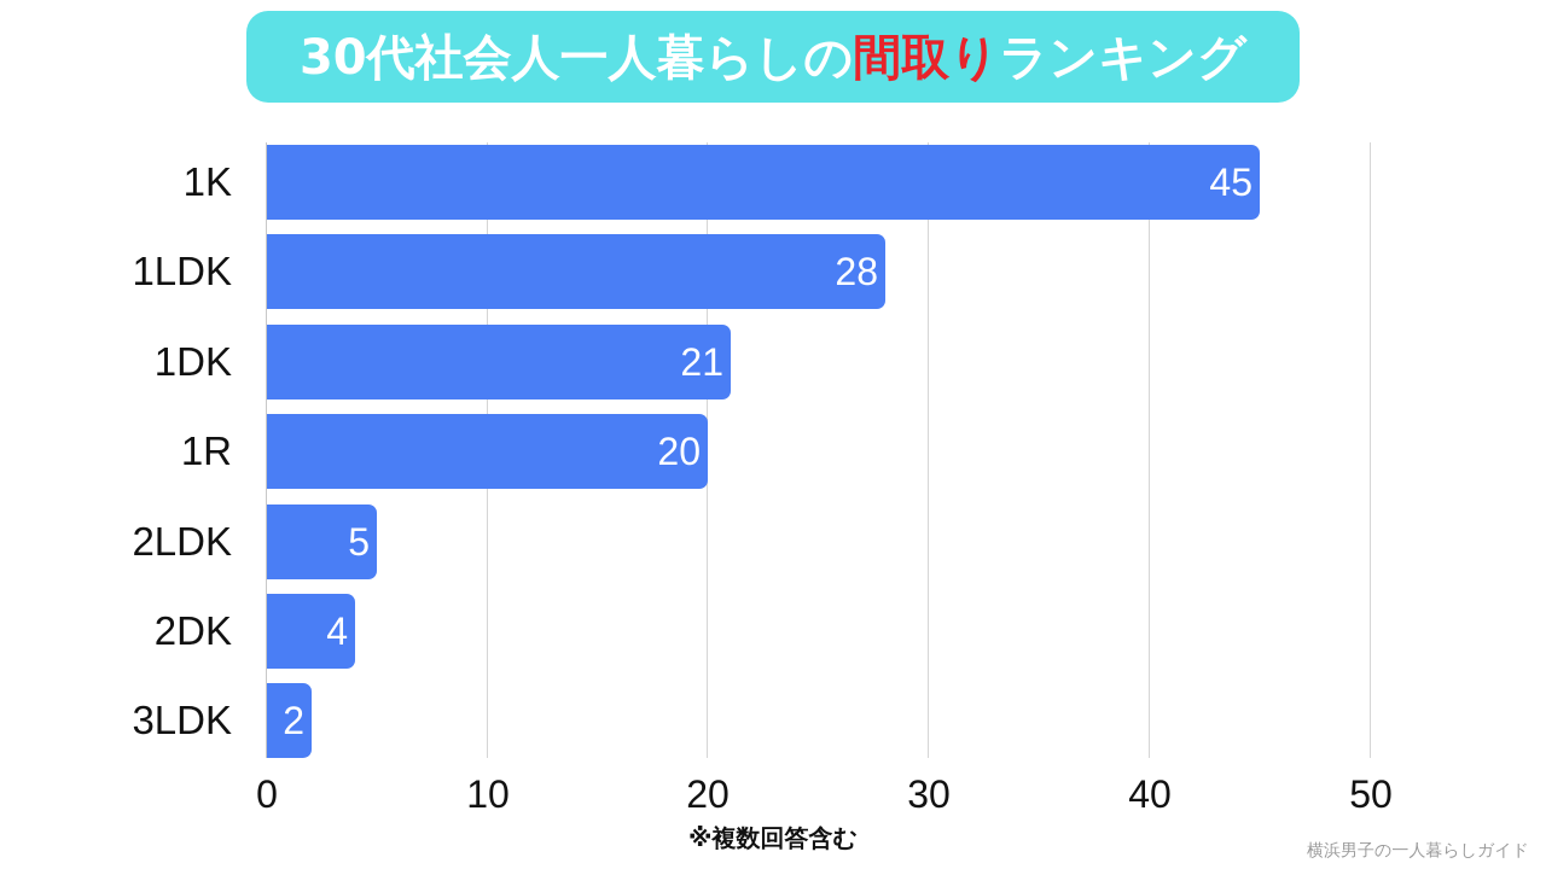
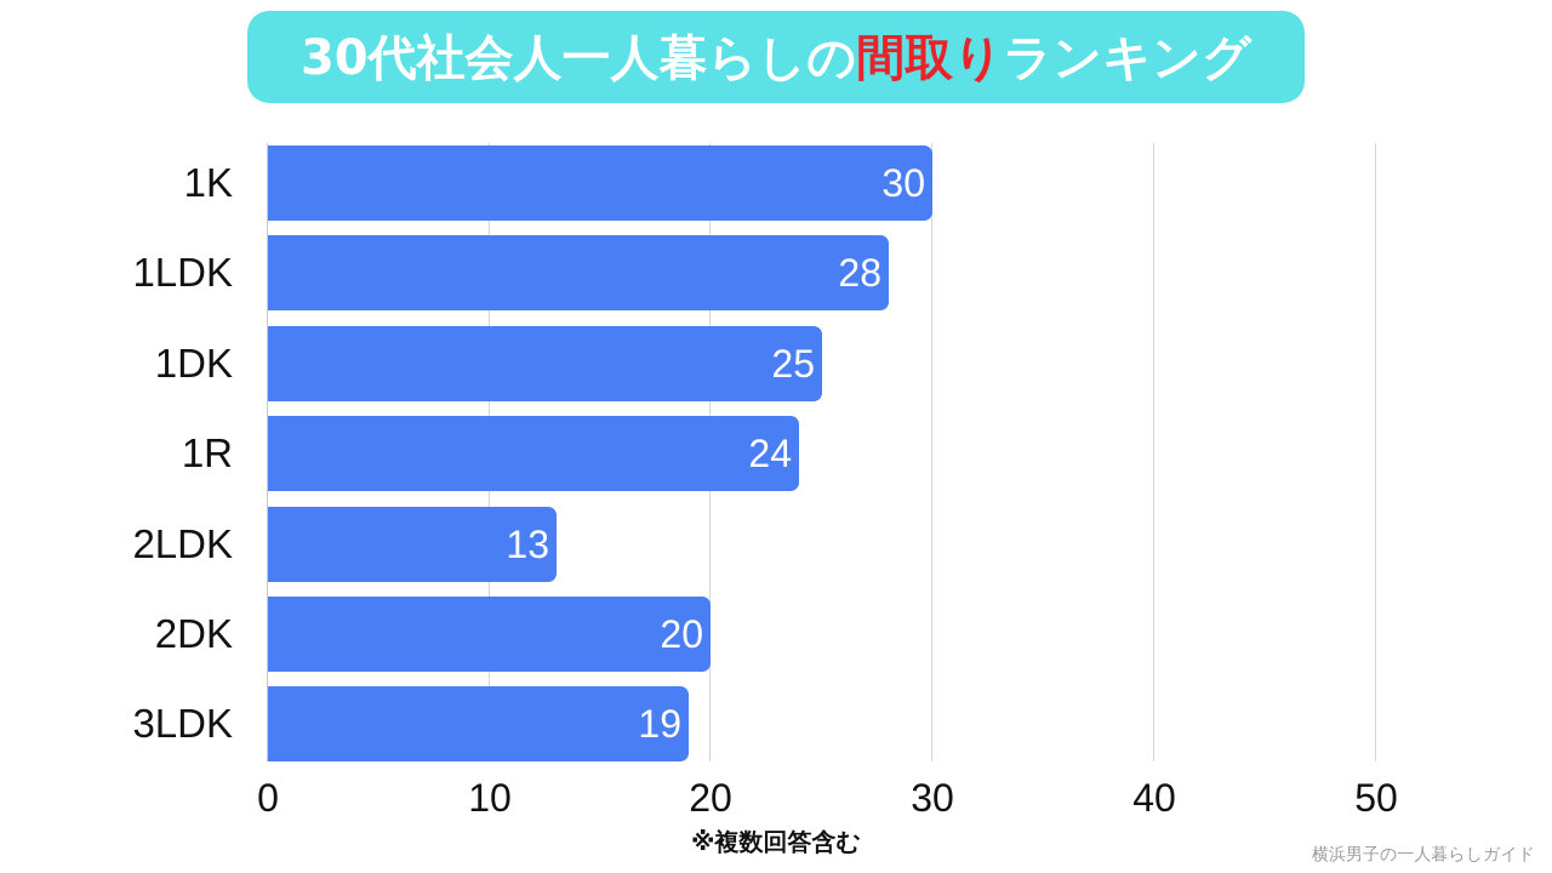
1K: 45 -> 30
1DK: 21 -> 25
1R: 20 -> 24
2LDK: 5 -> 13
2DK: 4 -> 20
3LDK: 2 -> 19
